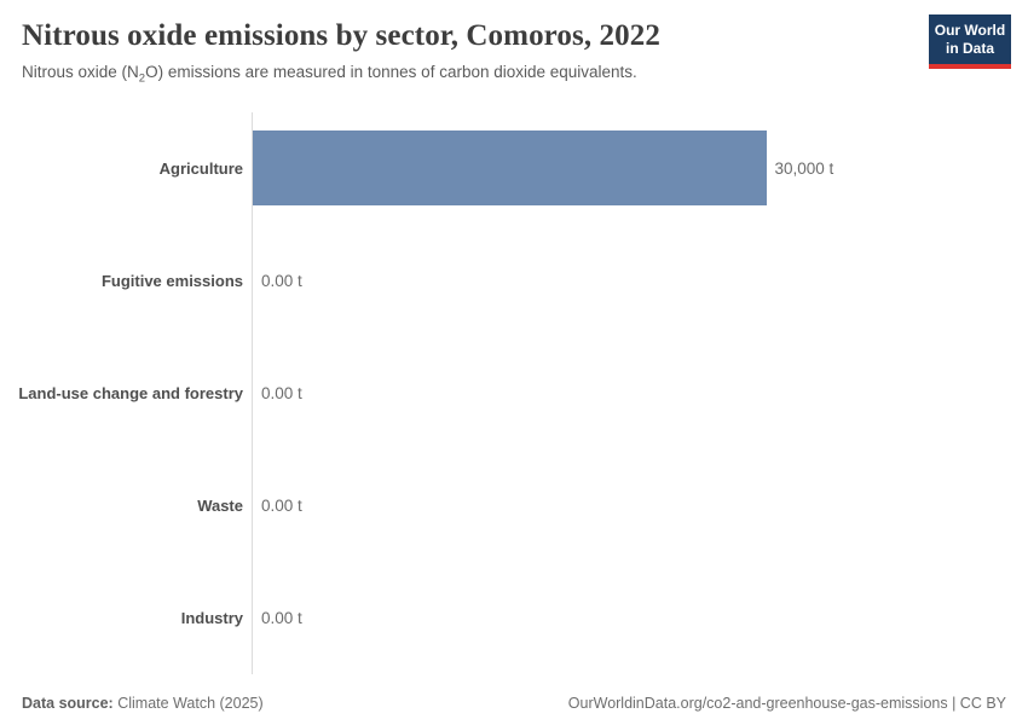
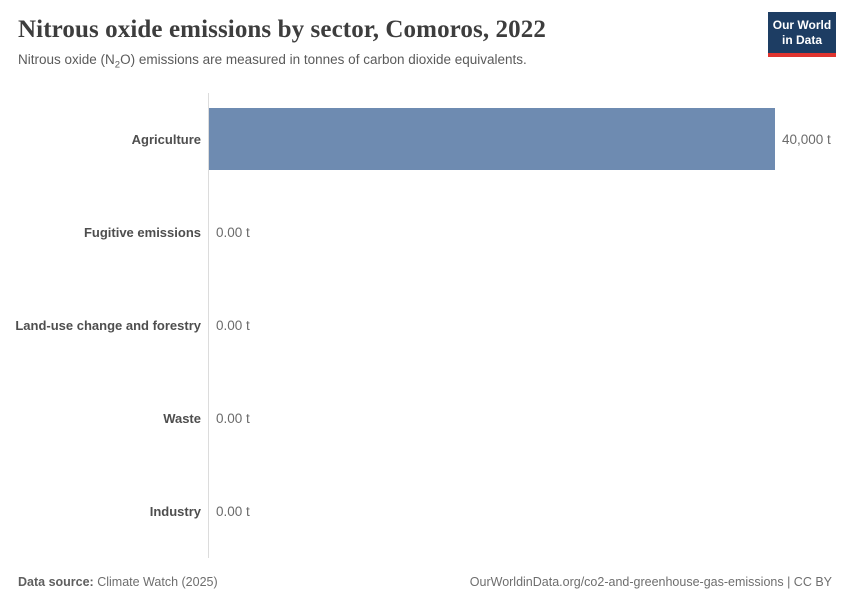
Agriculture: 30,000 -> 40,000
